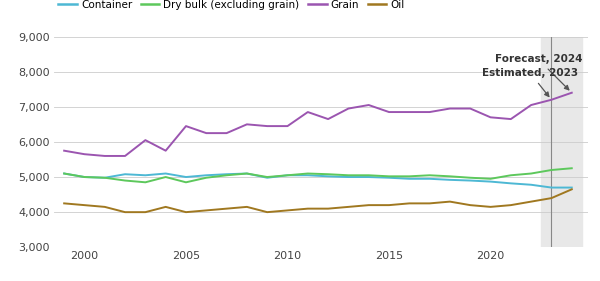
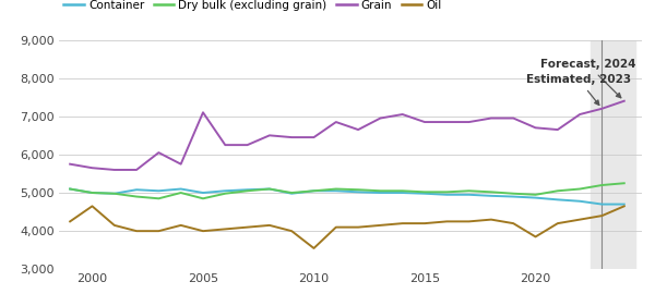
Oil/2000: 4,200 -> 4,650
Grain/2005: 6,450 -> 7,100
Oil/2010: 4,050 -> 3,550
Oil/2020: 4,150 -> 3,850
